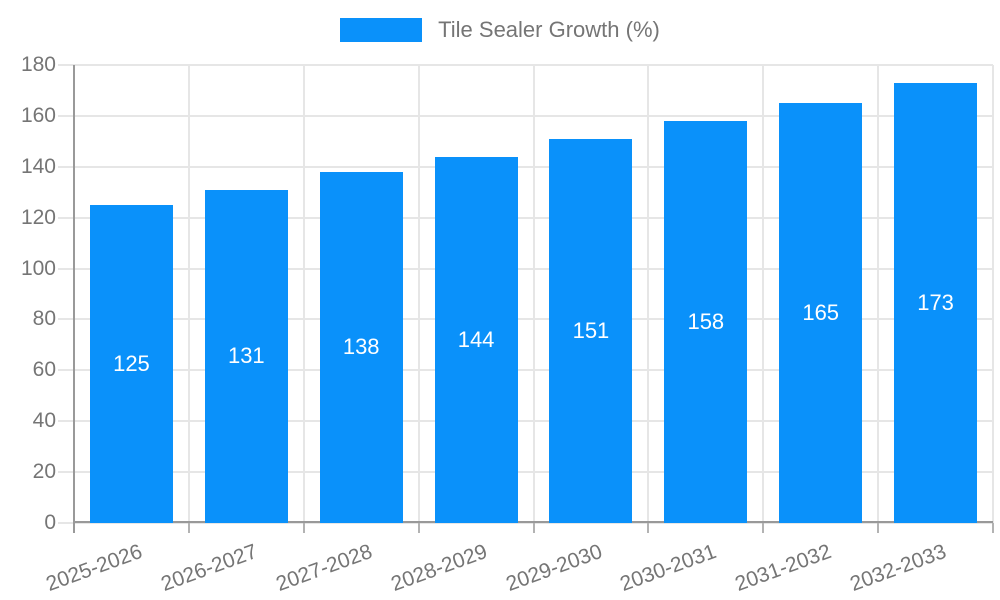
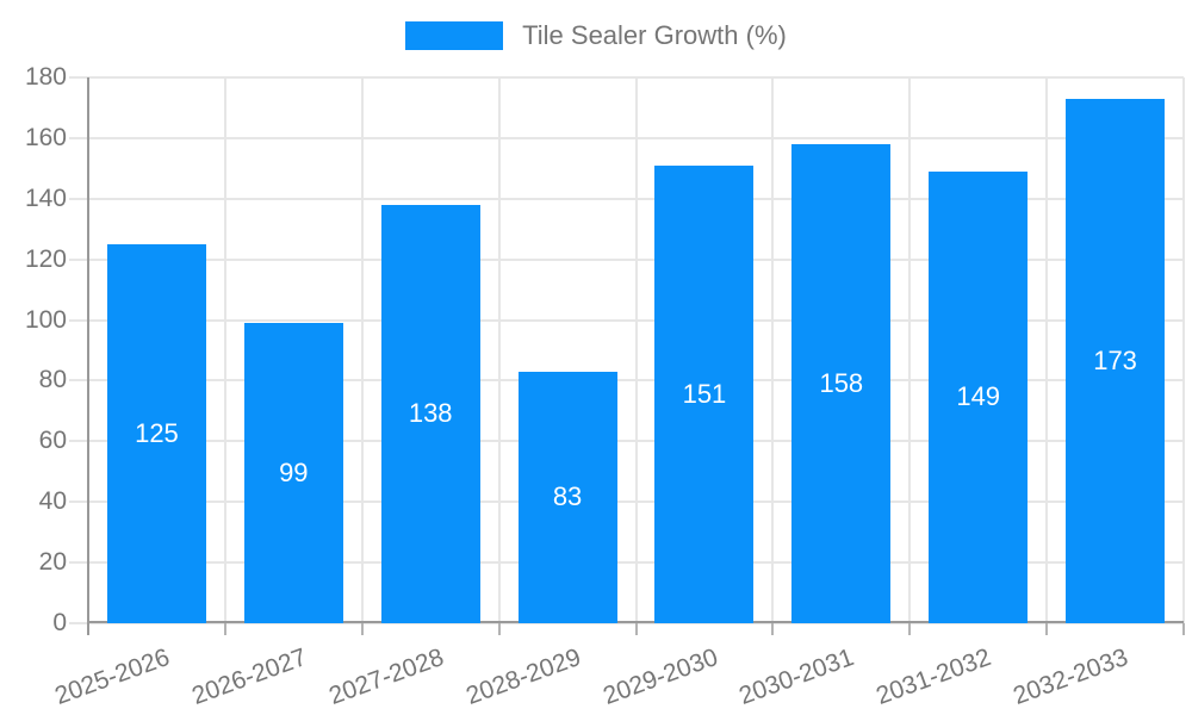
2026-2027: 131 -> 99
2028-2029: 144 -> 83
2031-2032: 165 -> 149
